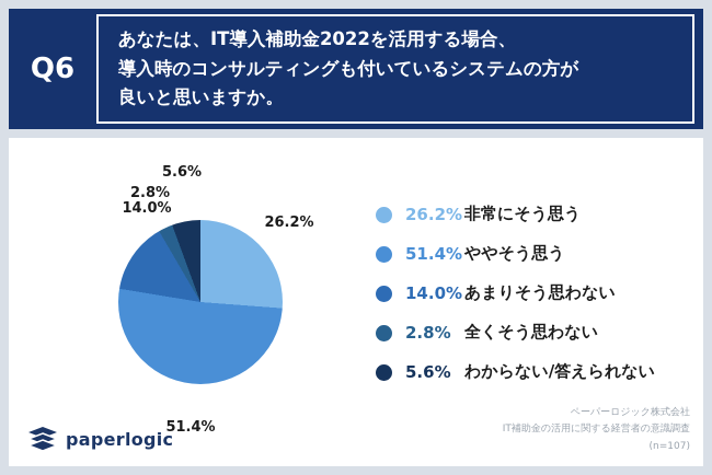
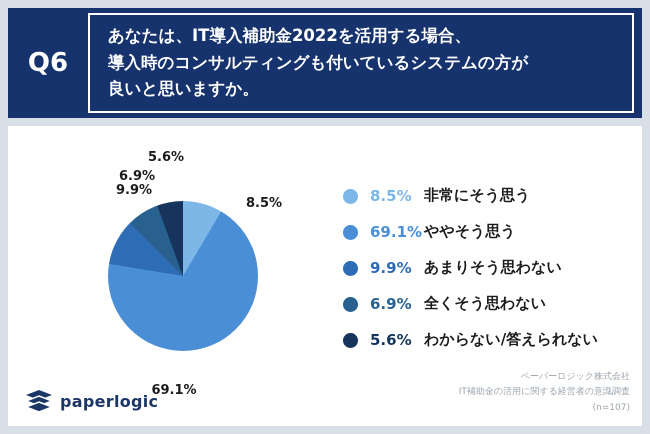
非常にそう思う: 26.2% -> 8.5%
ややそう思う: 51.4% -> 69.1%
あまりそう思わない: 14.0% -> 9.9%
全くそう思わない: 2.8% -> 6.9%
